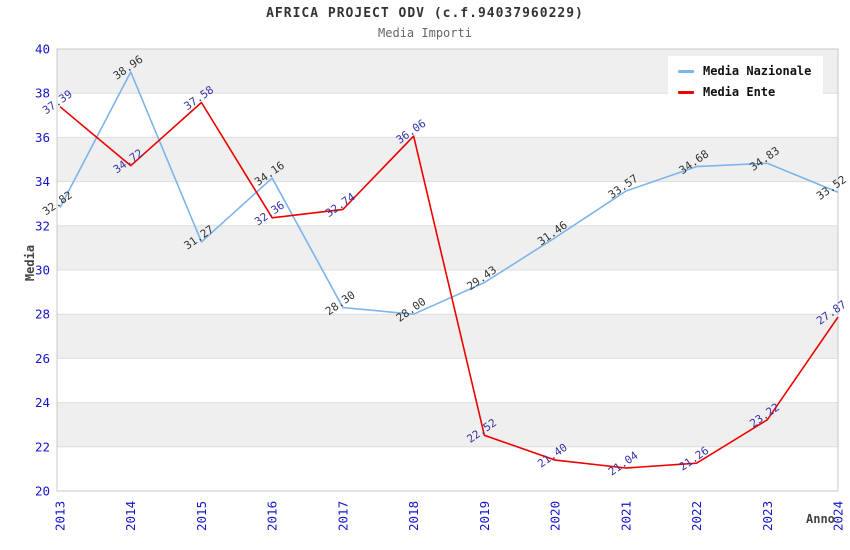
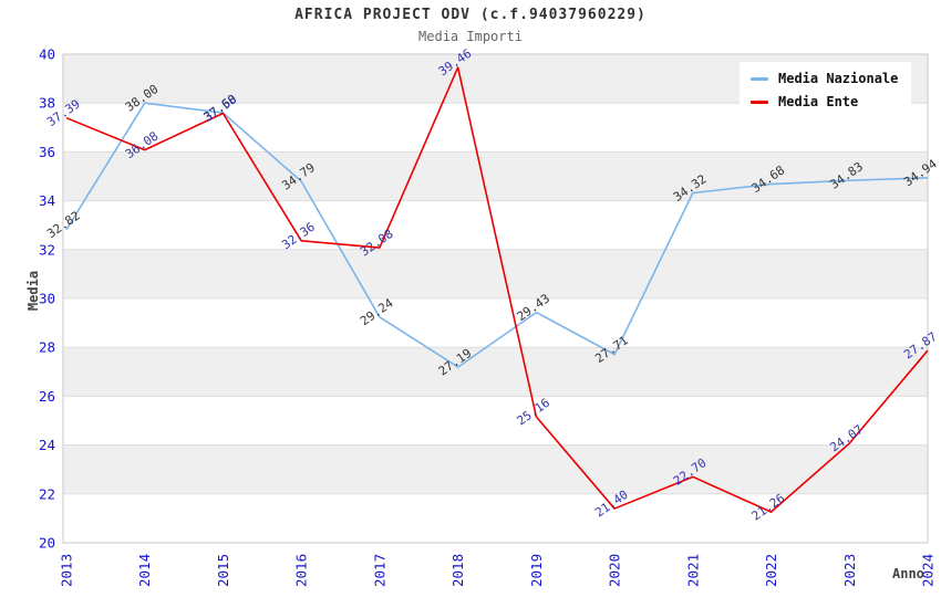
Media Nazionale/2014: 38.96 -> 38.00
Media Ente/2014: 34.72 -> 36.08
Media Nazionale/2015: 31.27 -> 37.60
Media Nazionale/2016: 34.16 -> 34.79
Media Nazionale/2017: 28.30 -> 29.24
Media Ente/2017: 32.74 -> 32.08
Media Nazionale/2018: 28.00 -> 27.19
Media Ente/2018: 36.06 -> 39.46
Media Ente/2019: 22.52 -> 25.16
Media Nazionale/2020: 31.46 -> 27.71
Media Nazionale/2021: 33.57 -> 34.32
Media Ente/2021: 21.04 -> 22.70
Media Ente/2023: 23.22 -> 24.07
Media Nazionale/2024: 33.52 -> 34.94
